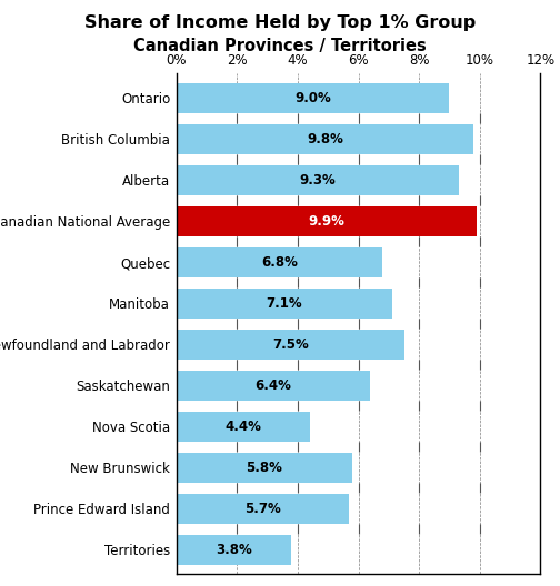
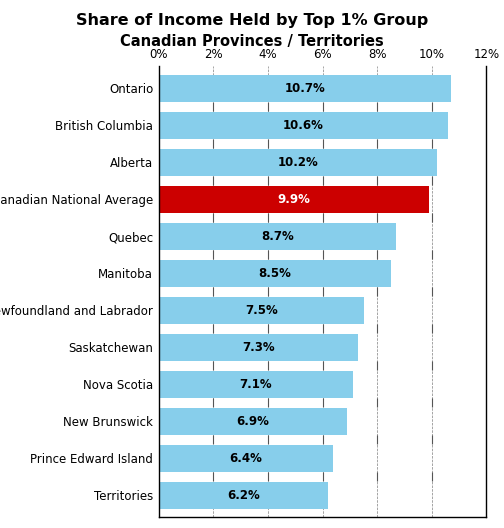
Ontario: 9.0% -> 10.7%
British Columbia: 9.8% -> 10.6%
Alberta: 9.3% -> 10.2%
Quebec: 6.8% -> 8.7%
Manitoba: 7.1% -> 8.5%
Saskatchewan: 6.4% -> 7.3%
Nova Scotia: 4.4% -> 7.1%
New Brunswick: 5.8% -> 6.9%
Prince Edward Island: 5.7% -> 6.4%
Territories: 3.8% -> 6.2%
